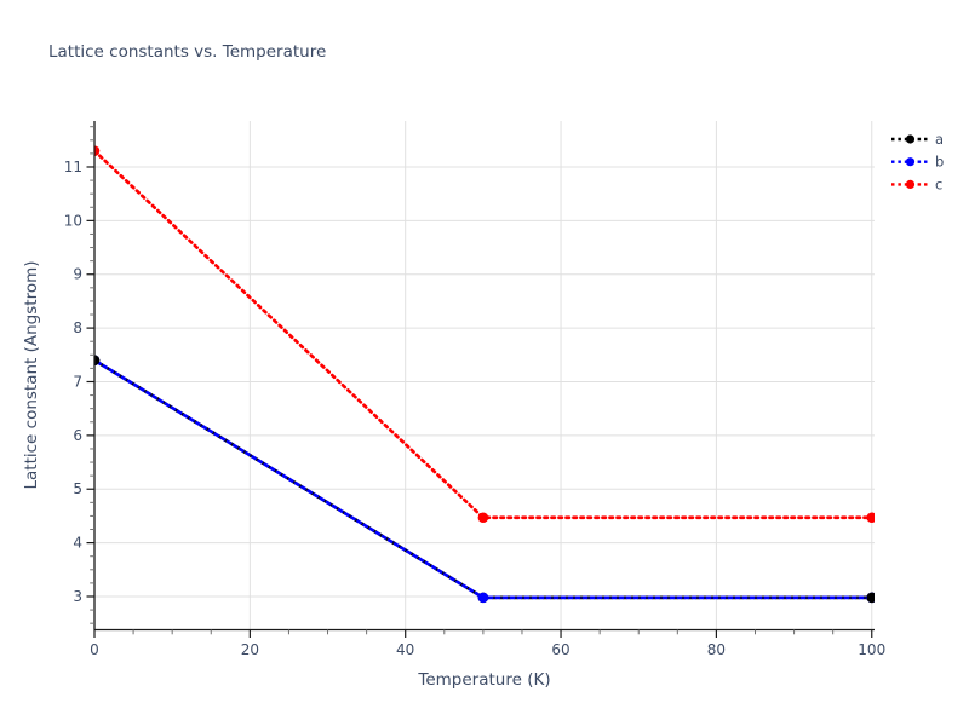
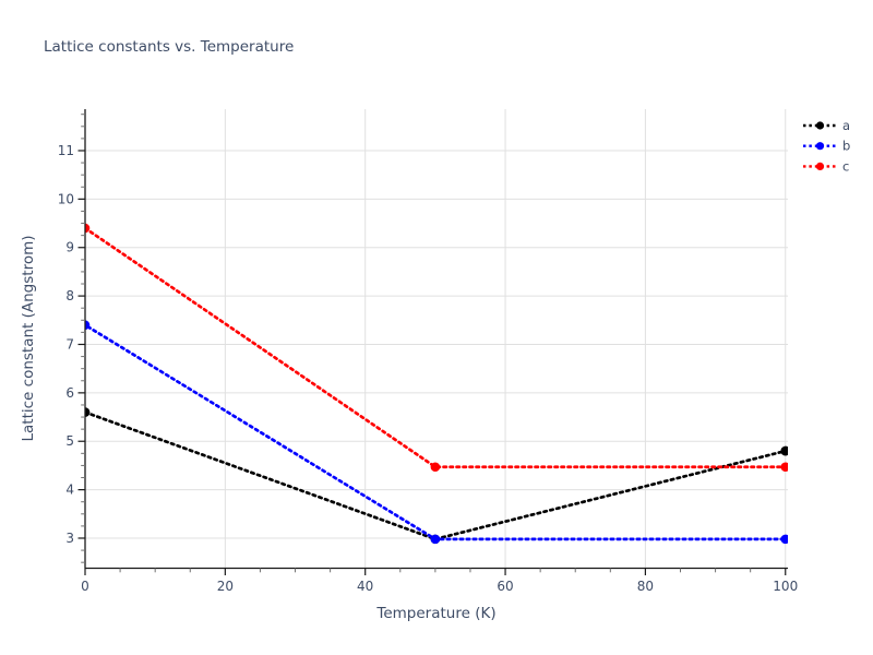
a/0: 7.4 -> 5.6
c/0: 11.3 -> 9.4
a/100: 3.0 -> 4.8
